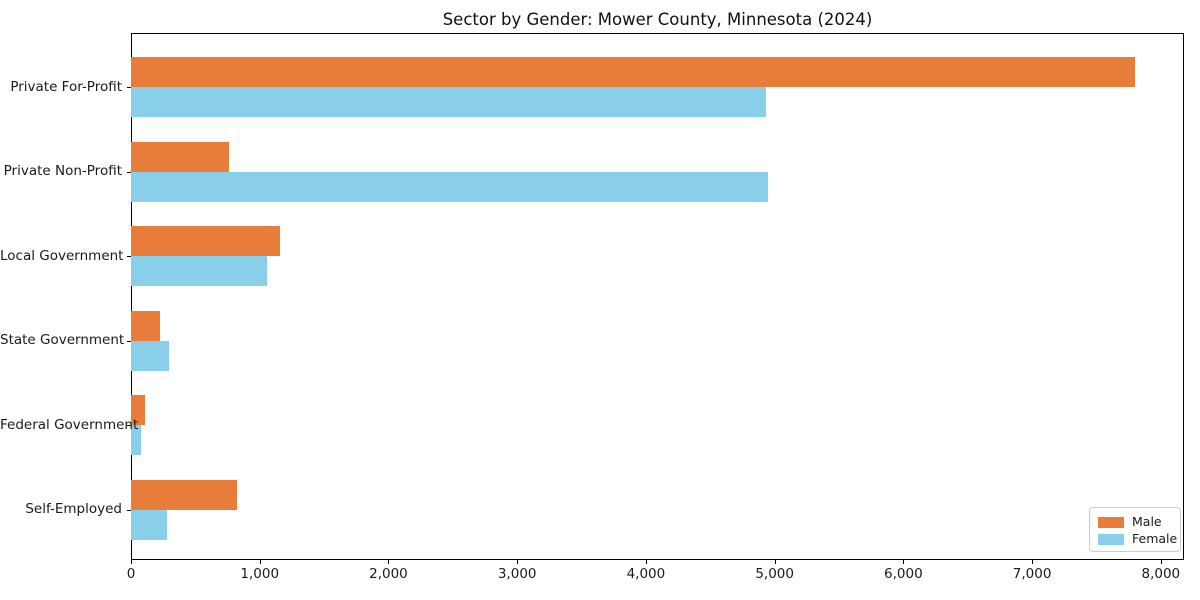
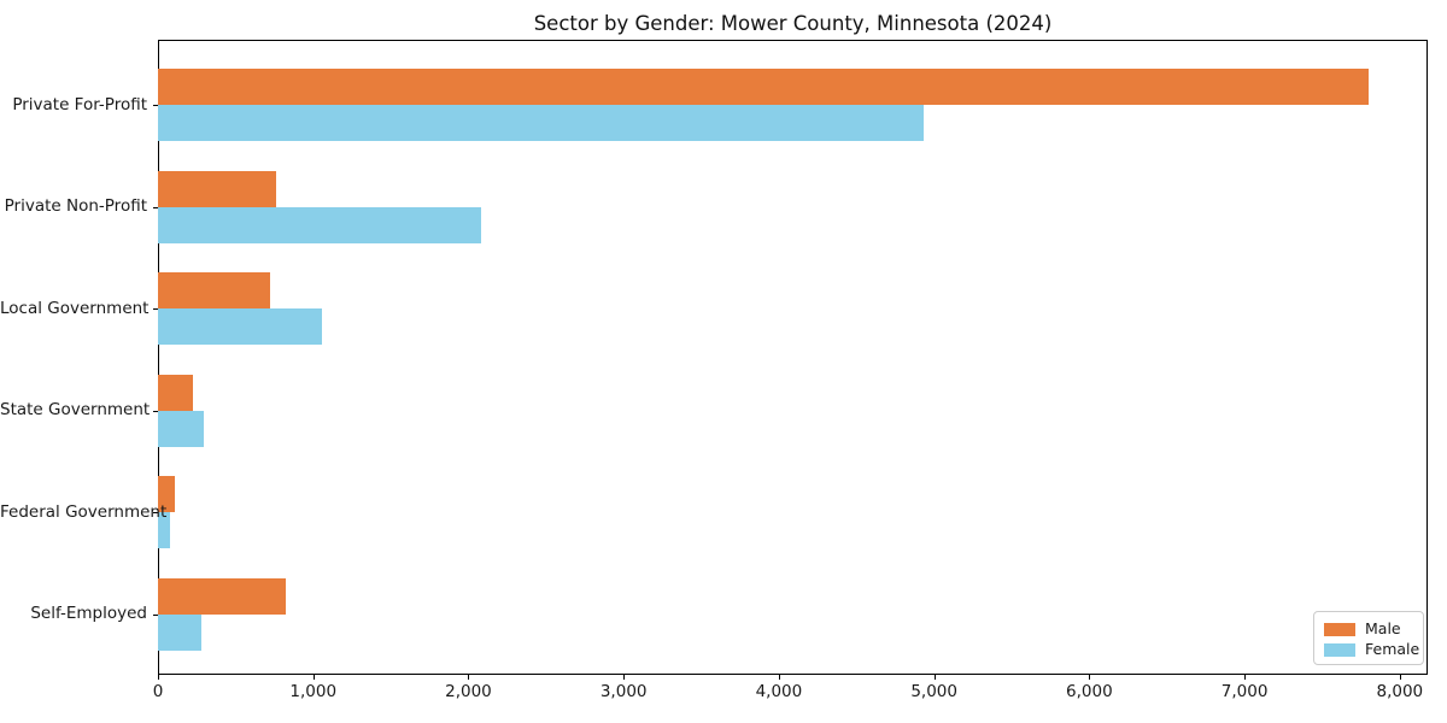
Female/Private Non-Profit: 4950 -> 2080
Male/Local Government: 1160 -> 720
